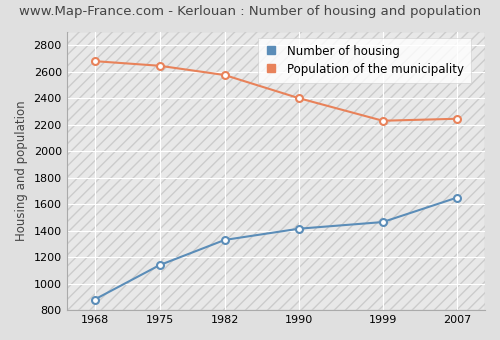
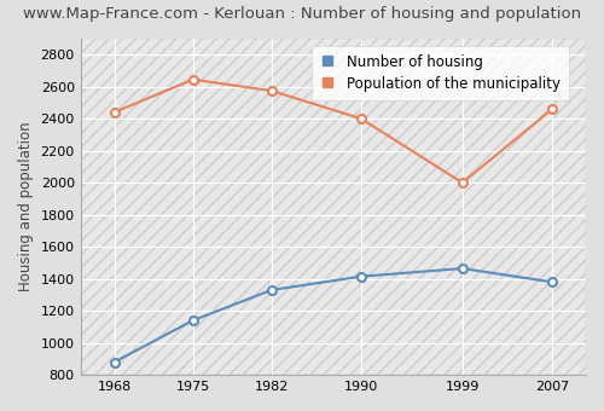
Population of the municipality/1968: 2680 -> 2440
Population of the municipality/1999: 2230 -> 2000
Number of housing/2007: 1650 -> 1380
Population of the municipality/2007: 2240 -> 2460
